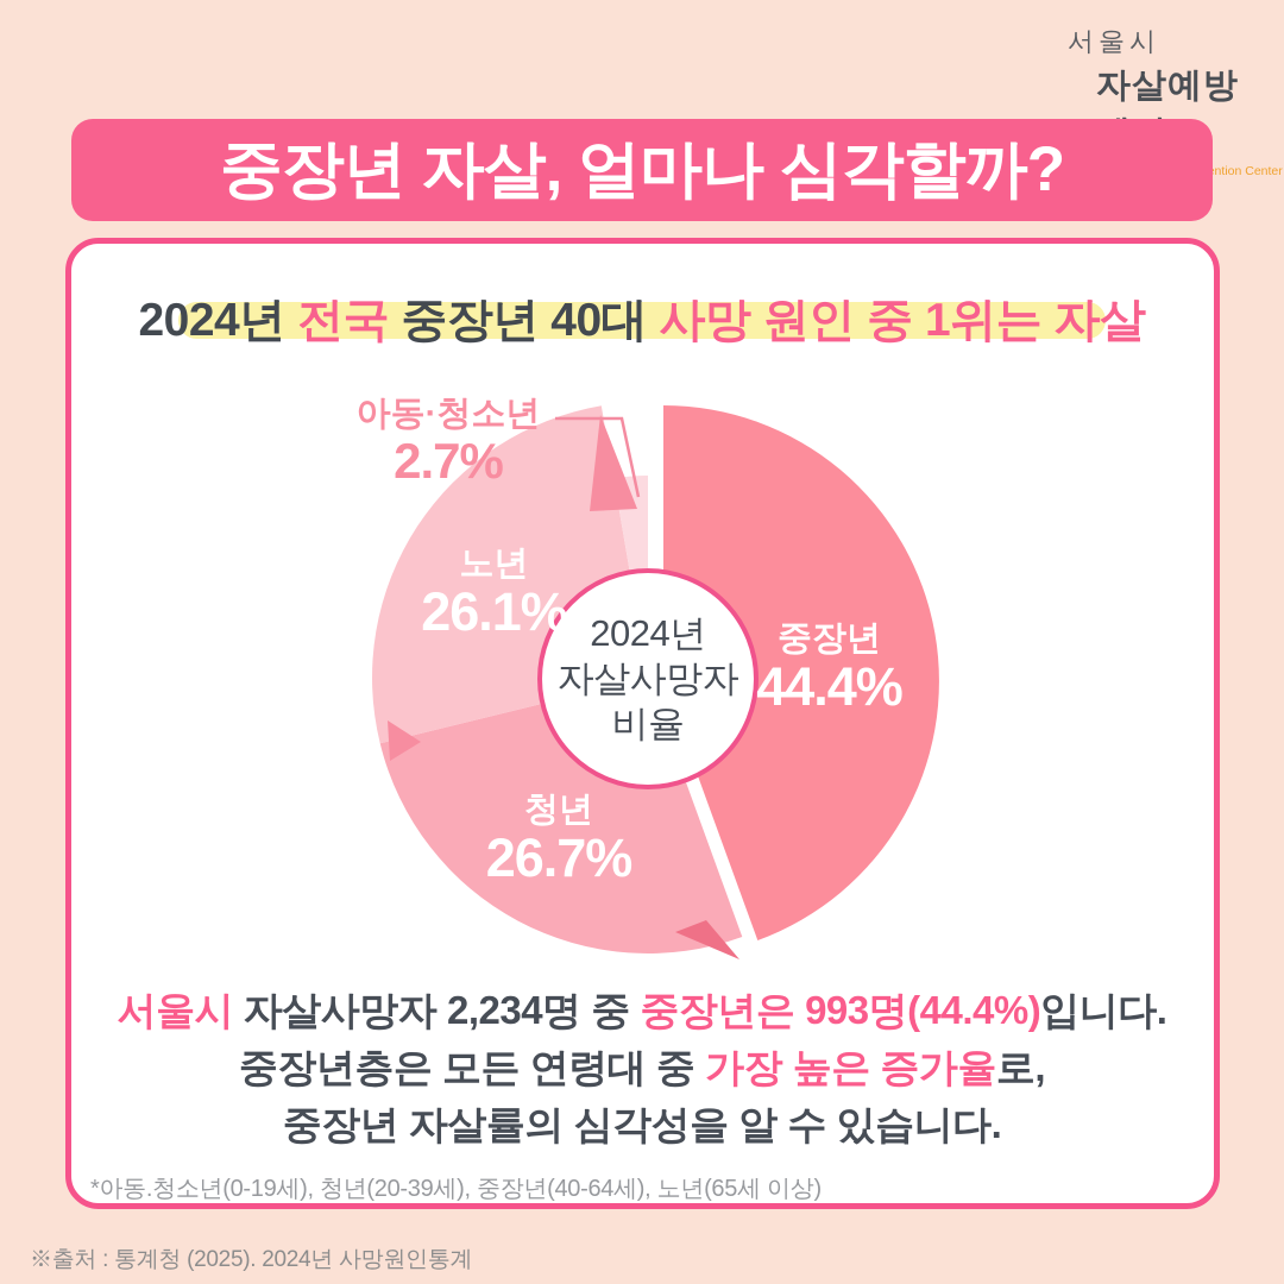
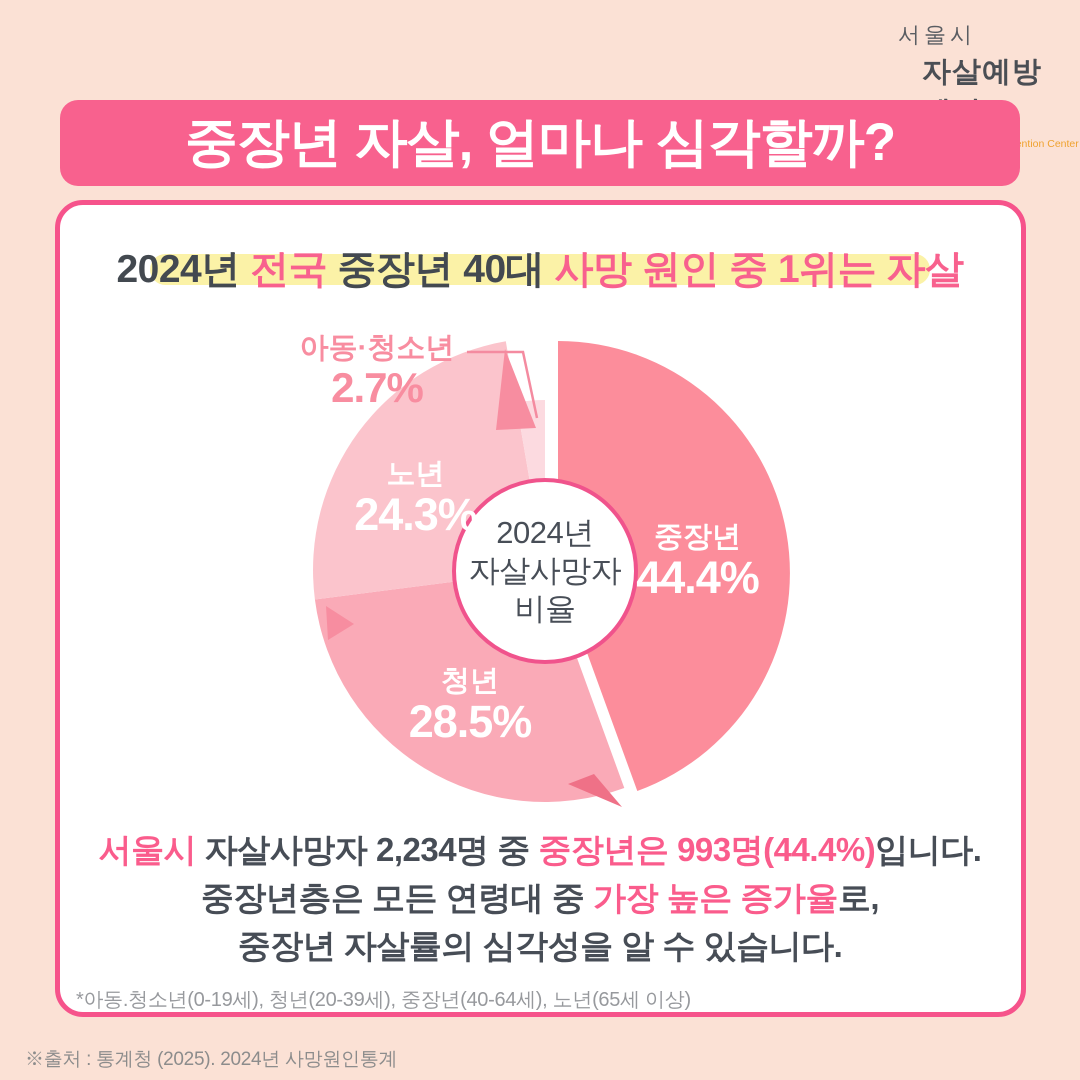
청년: 26.7% -> 28.5%
노년: 26.1% -> 24.3%
